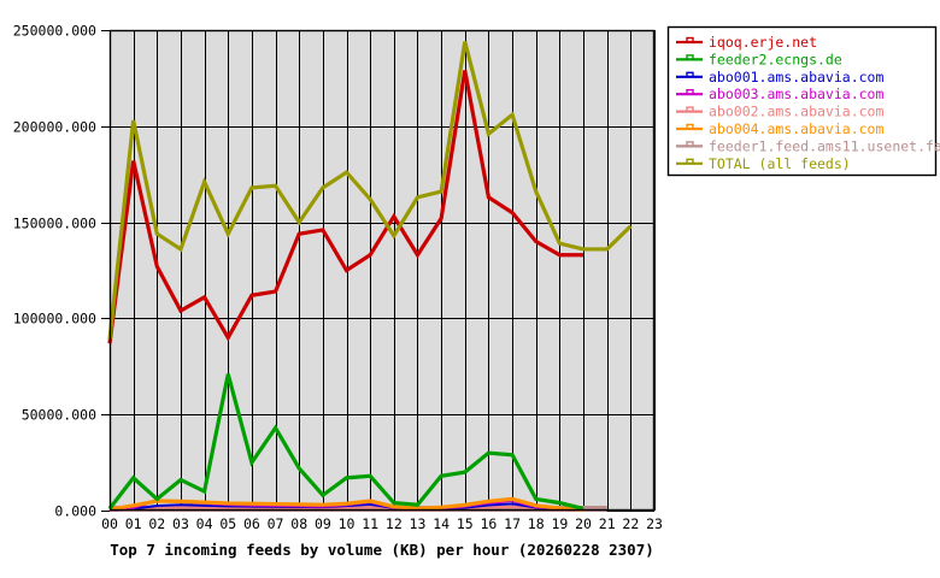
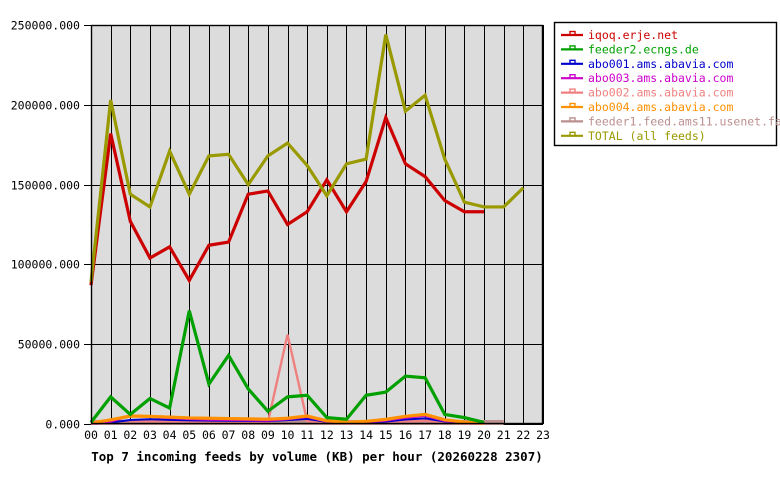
abo002.ams.abavia.com/10: 1000 -> 56000
iqoq.erje.net/15: 229000 -> 192000
